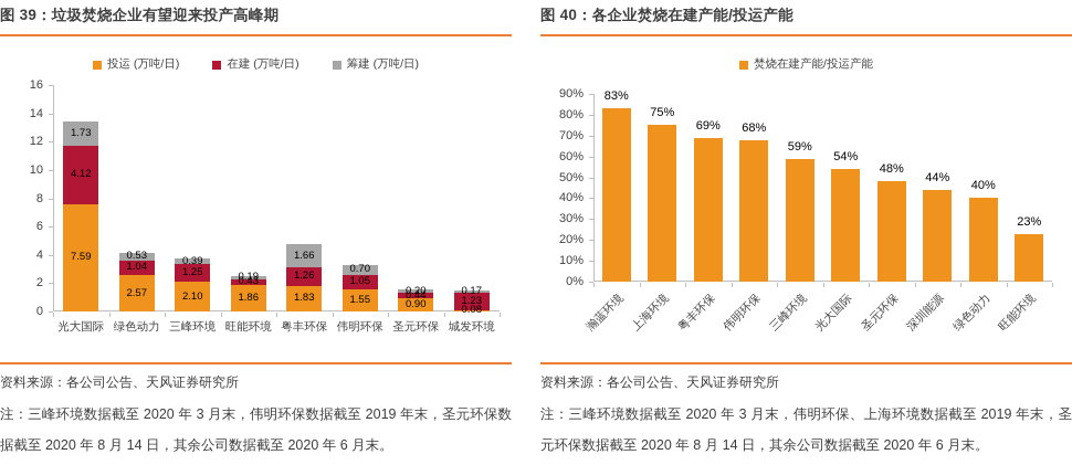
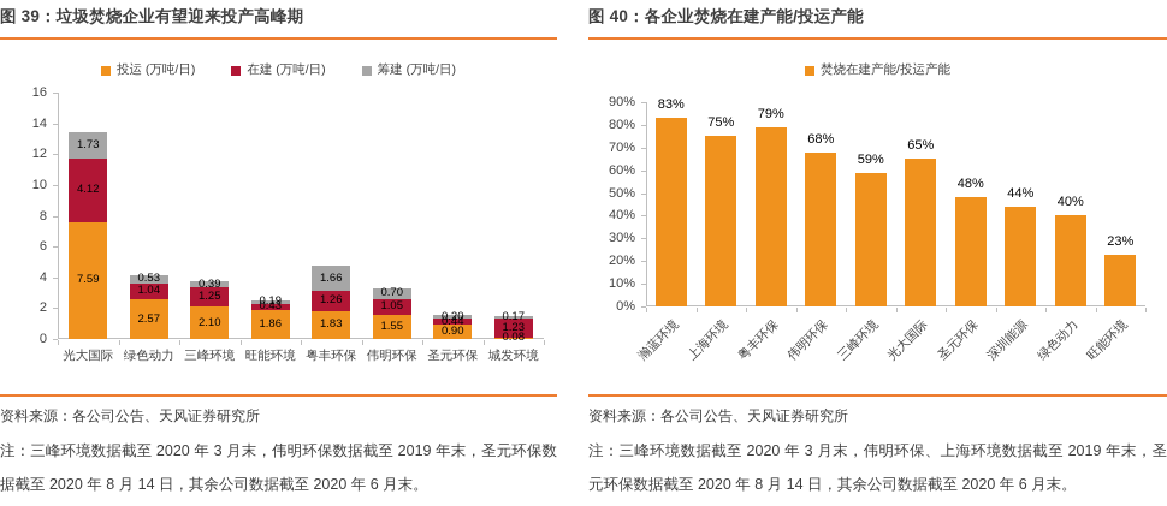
图 40：各企业焚烧在建产能/投运产能/粤丰环保: 69% -> 79%
图 40：各企业焚烧在建产能/投运产能/光大国际: 54% -> 65%
